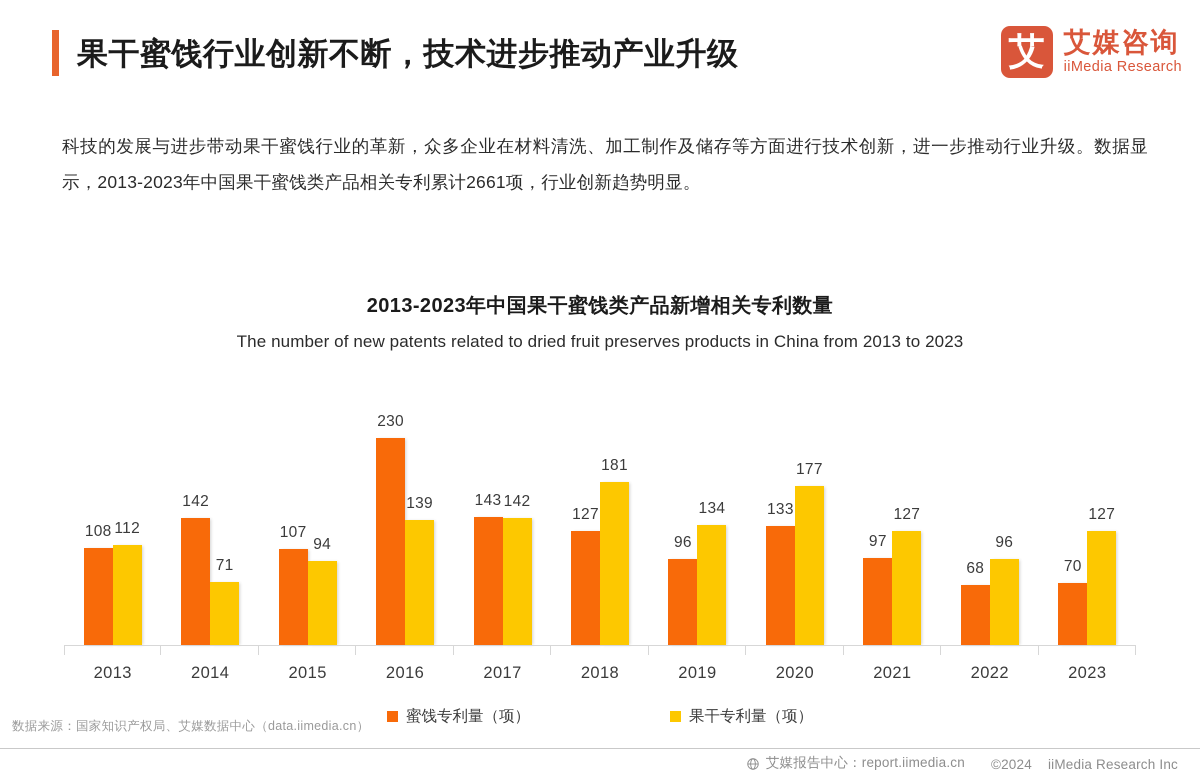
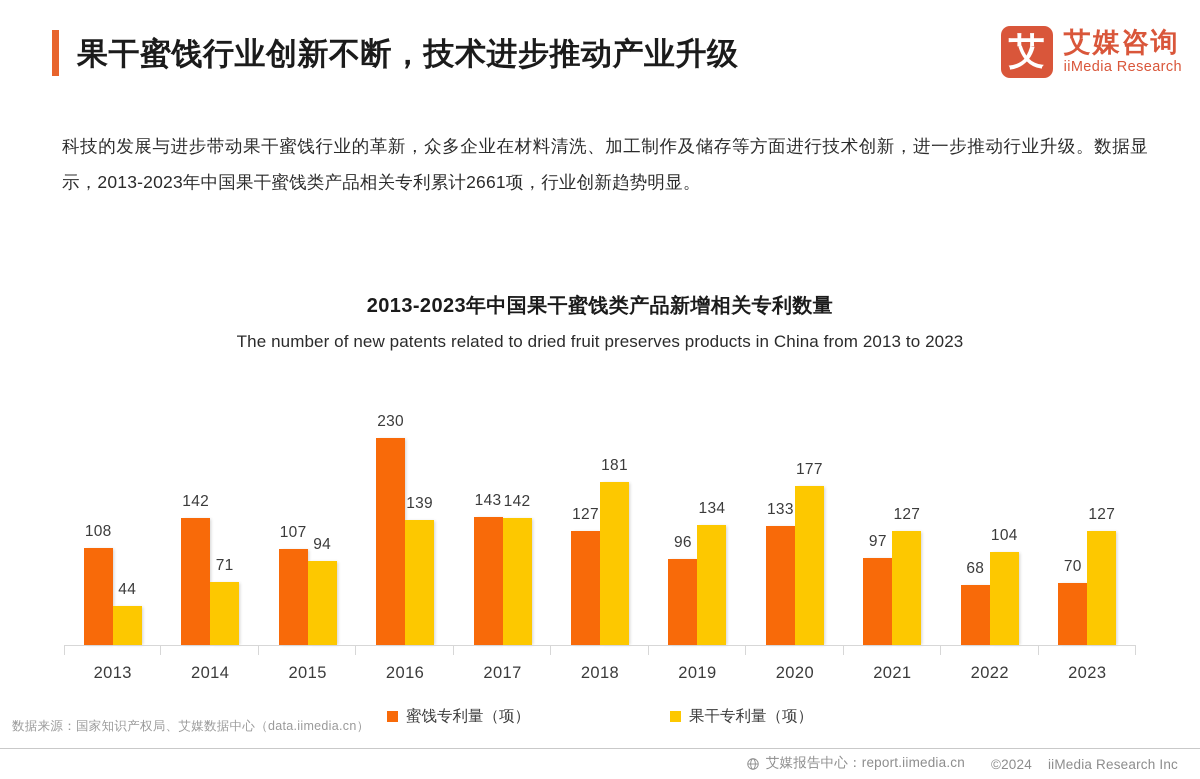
果干专利量（项）/2013: 112 -> 44
果干专利量（项）/2022: 96 -> 104
